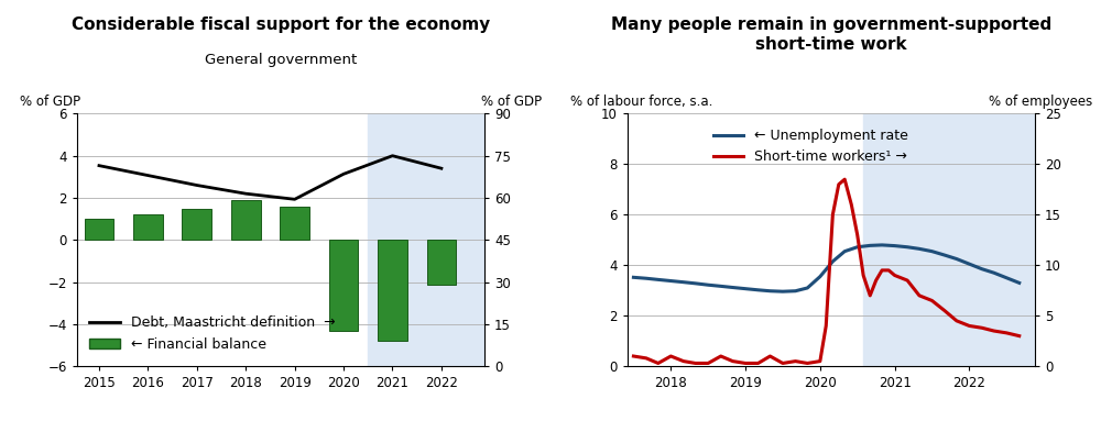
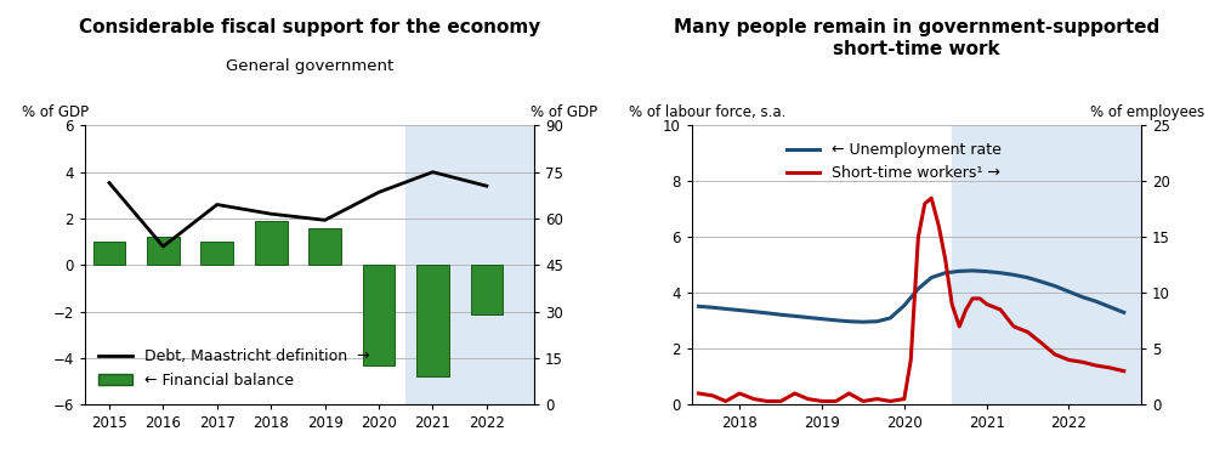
Debt, Maastricht definition →/2016: 68.0 -> 51.0
← Financial balance/2017: 1.5 -> 1.0
